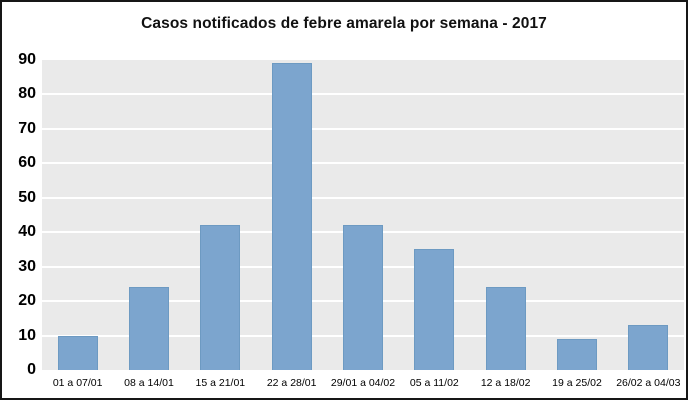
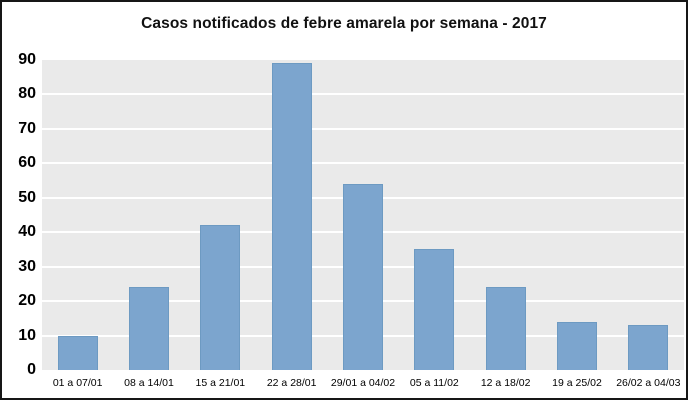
29/01 a 04/02: 42 -> 54
19 a 25/02: 9 -> 14
